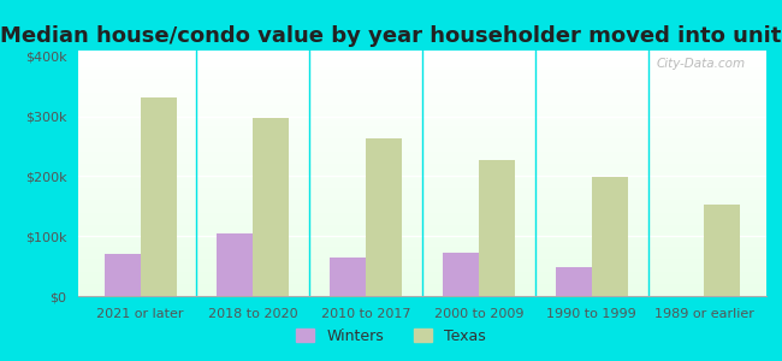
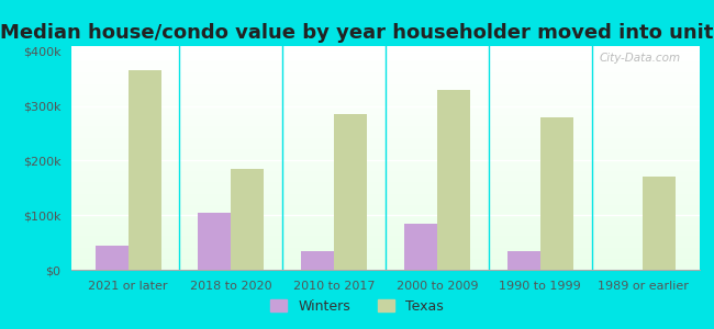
Winters/2021 or later: $70k -> $45k
Texas/2021 or later: $332k -> $365k
Texas/2018 to 2020: $297k -> $185k
Winters/2010 to 2017: $65k -> $35k
Texas/2010 to 2017: $263k -> $285k
Winters/2000 to 2009: $72k -> $85k
Texas/2000 to 2009: $228k -> $330k
Winters/1990 to 1999: $48k -> $35k
Texas/1990 to 1999: $198k -> $280k
Texas/1989 or earlier: $152k -> $170k
